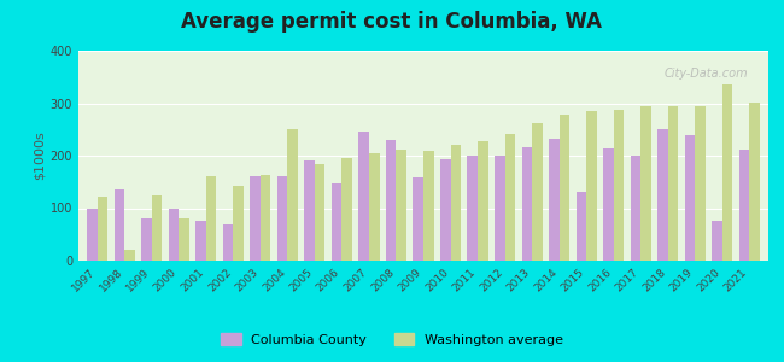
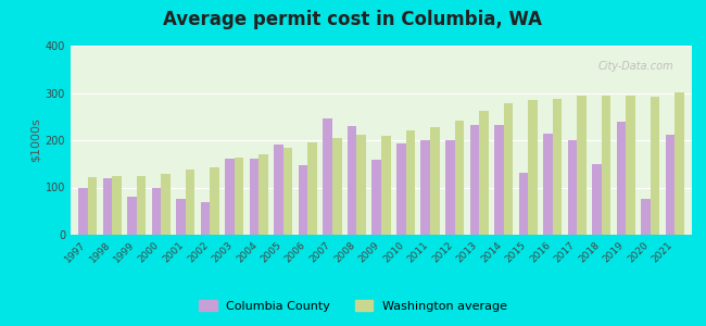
Columbia County/1998: 135 -> 120
Washington average/1998: 20 -> 125
Washington average/2000: 80 -> 128
Washington average/2001: 160 -> 138
Washington average/2004: 250 -> 170
Columbia County/2013: 215 -> 232
Columbia County/2018: 250 -> 150
Washington average/2020: 335 -> 293
